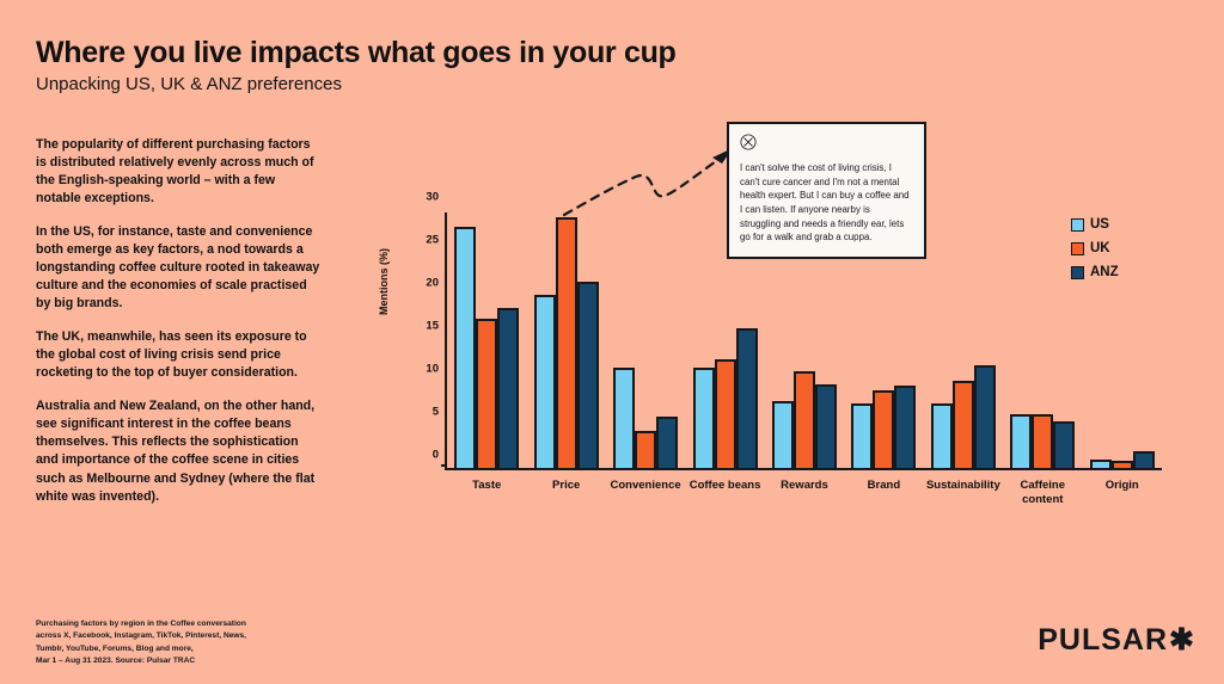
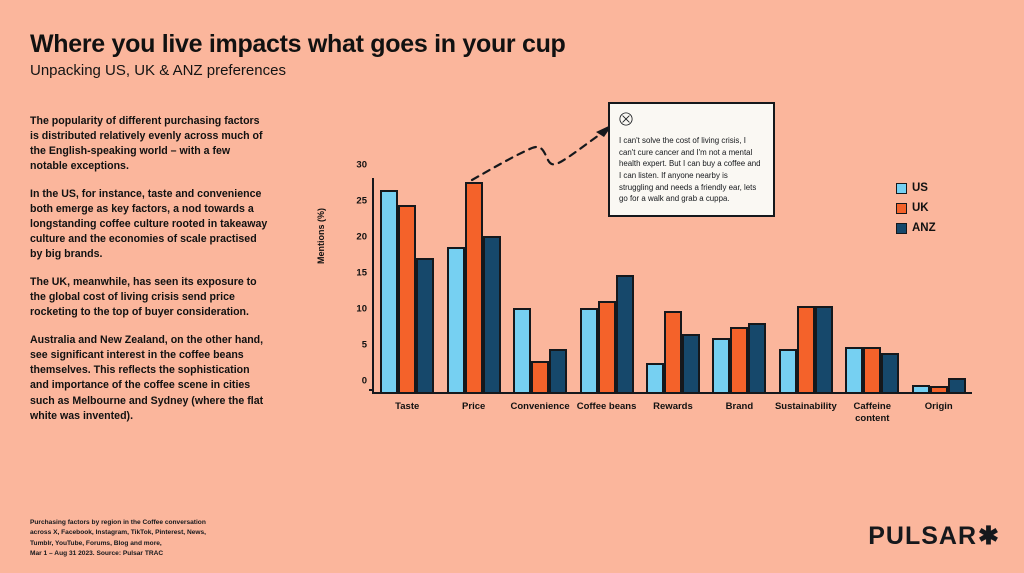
UK/Taste: 17 -> 26
US/Rewards: 8 -> 4
ANZ/Rewards: 10 -> 8
US/Sustainability: 8 -> 6
UK/Sustainability: 10 -> 12
